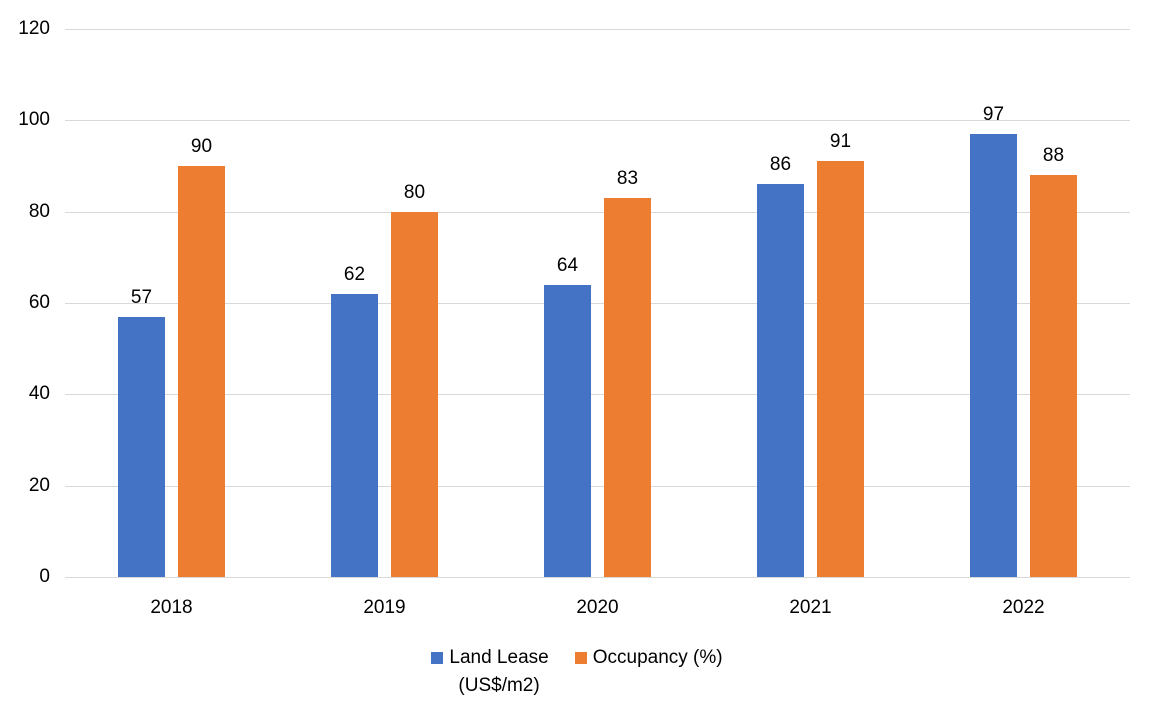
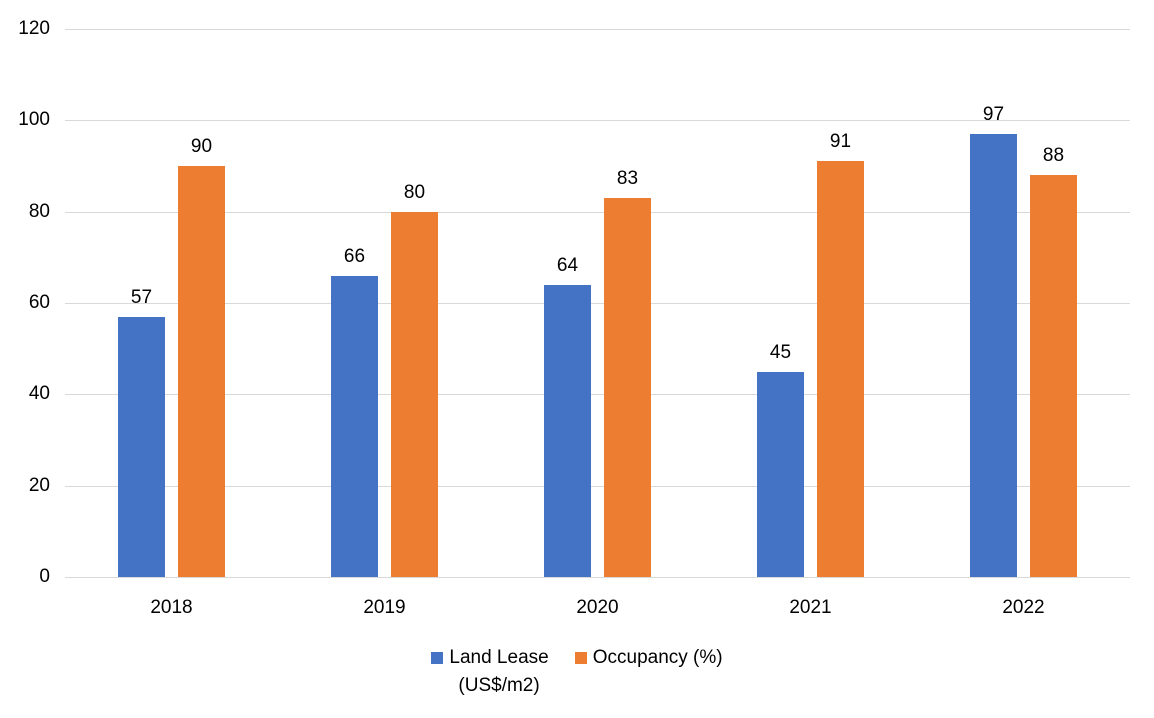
Land Lease (US$/m2)/2019: 62 -> 66
Land Lease (US$/m2)/2021: 86 -> 45
